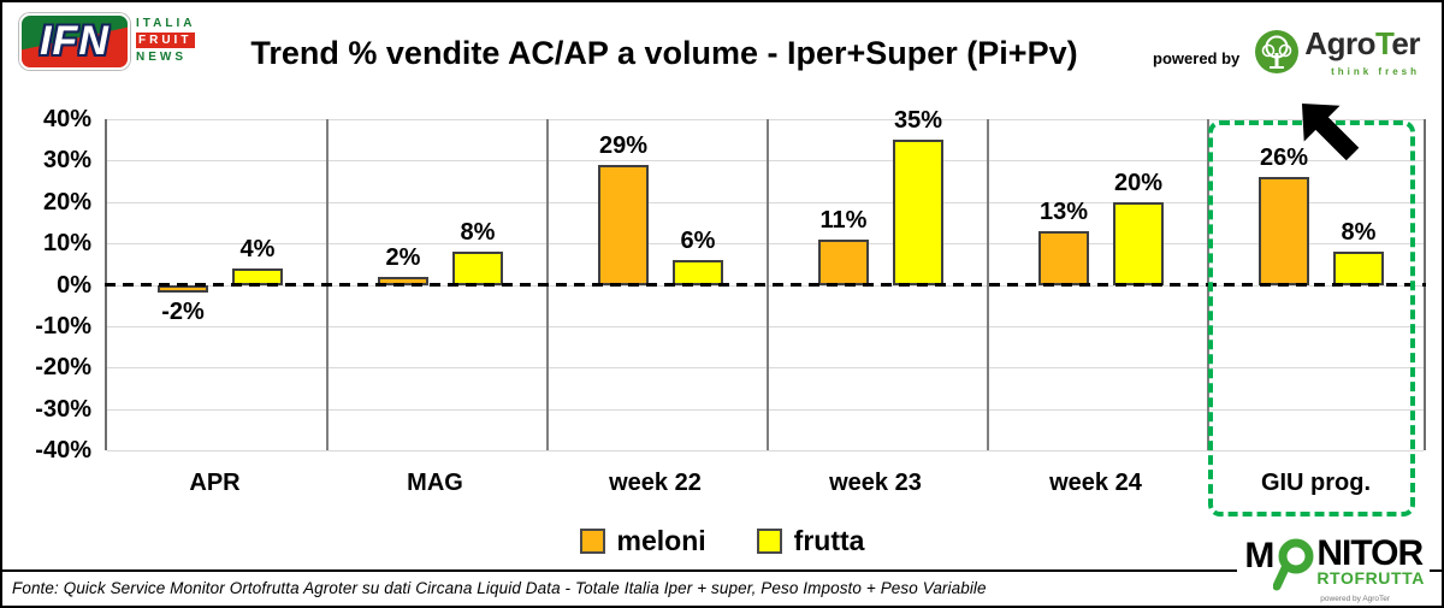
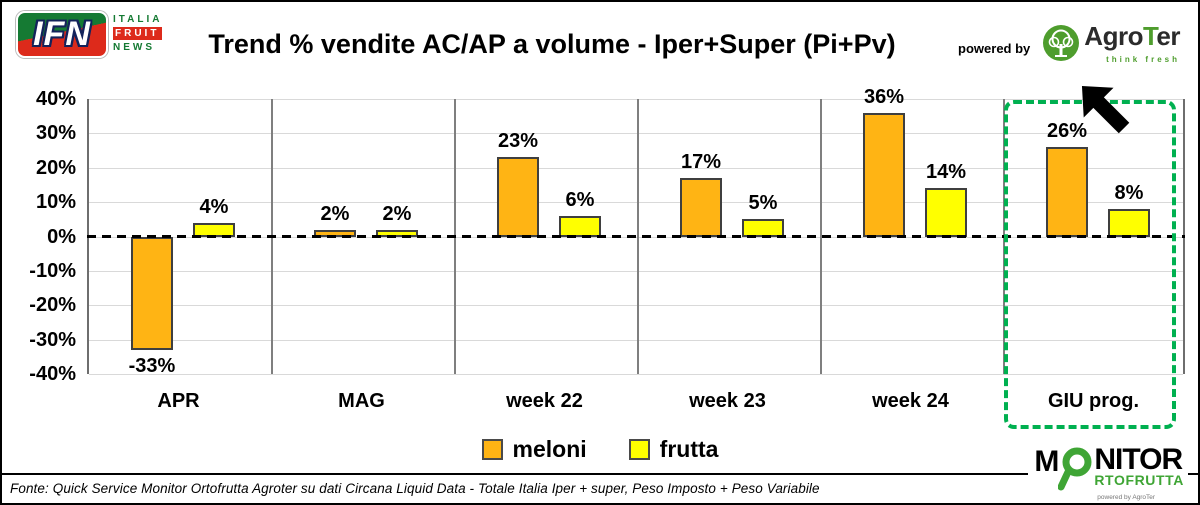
meloni/APR: -2% -> -33%
frutta/MAG: 8% -> 2%
meloni/week 22: 29% -> 23%
meloni/week 23: 11% -> 17%
frutta/week 23: 35% -> 5%
meloni/week 24: 13% -> 36%
frutta/week 24: 20% -> 14%
